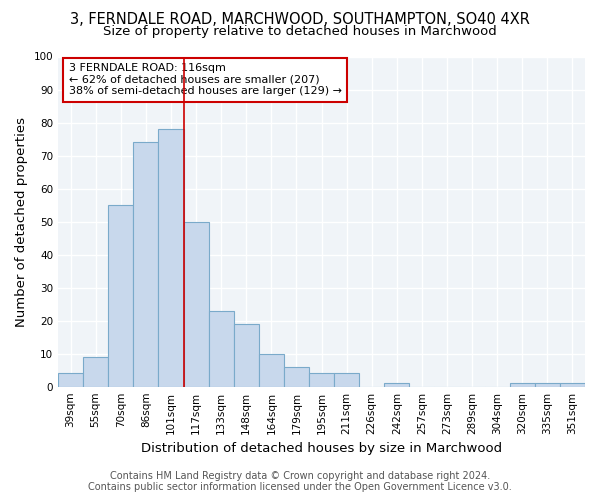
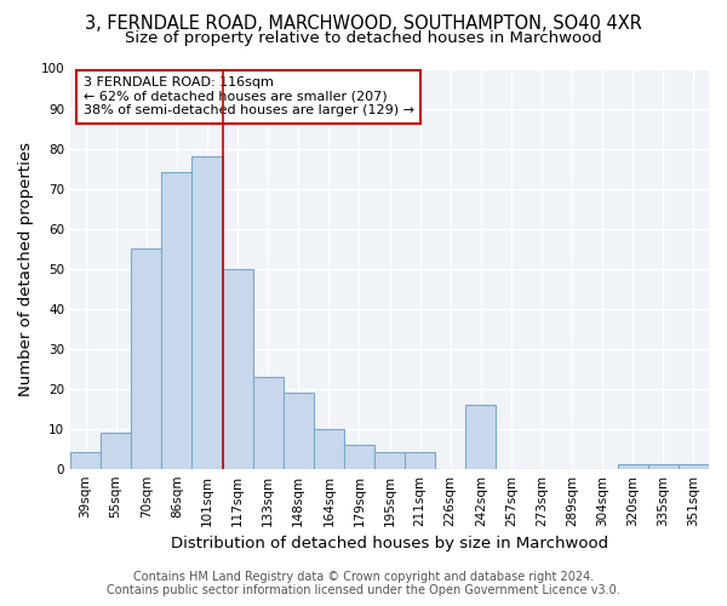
242sqm: 1 -> 16
